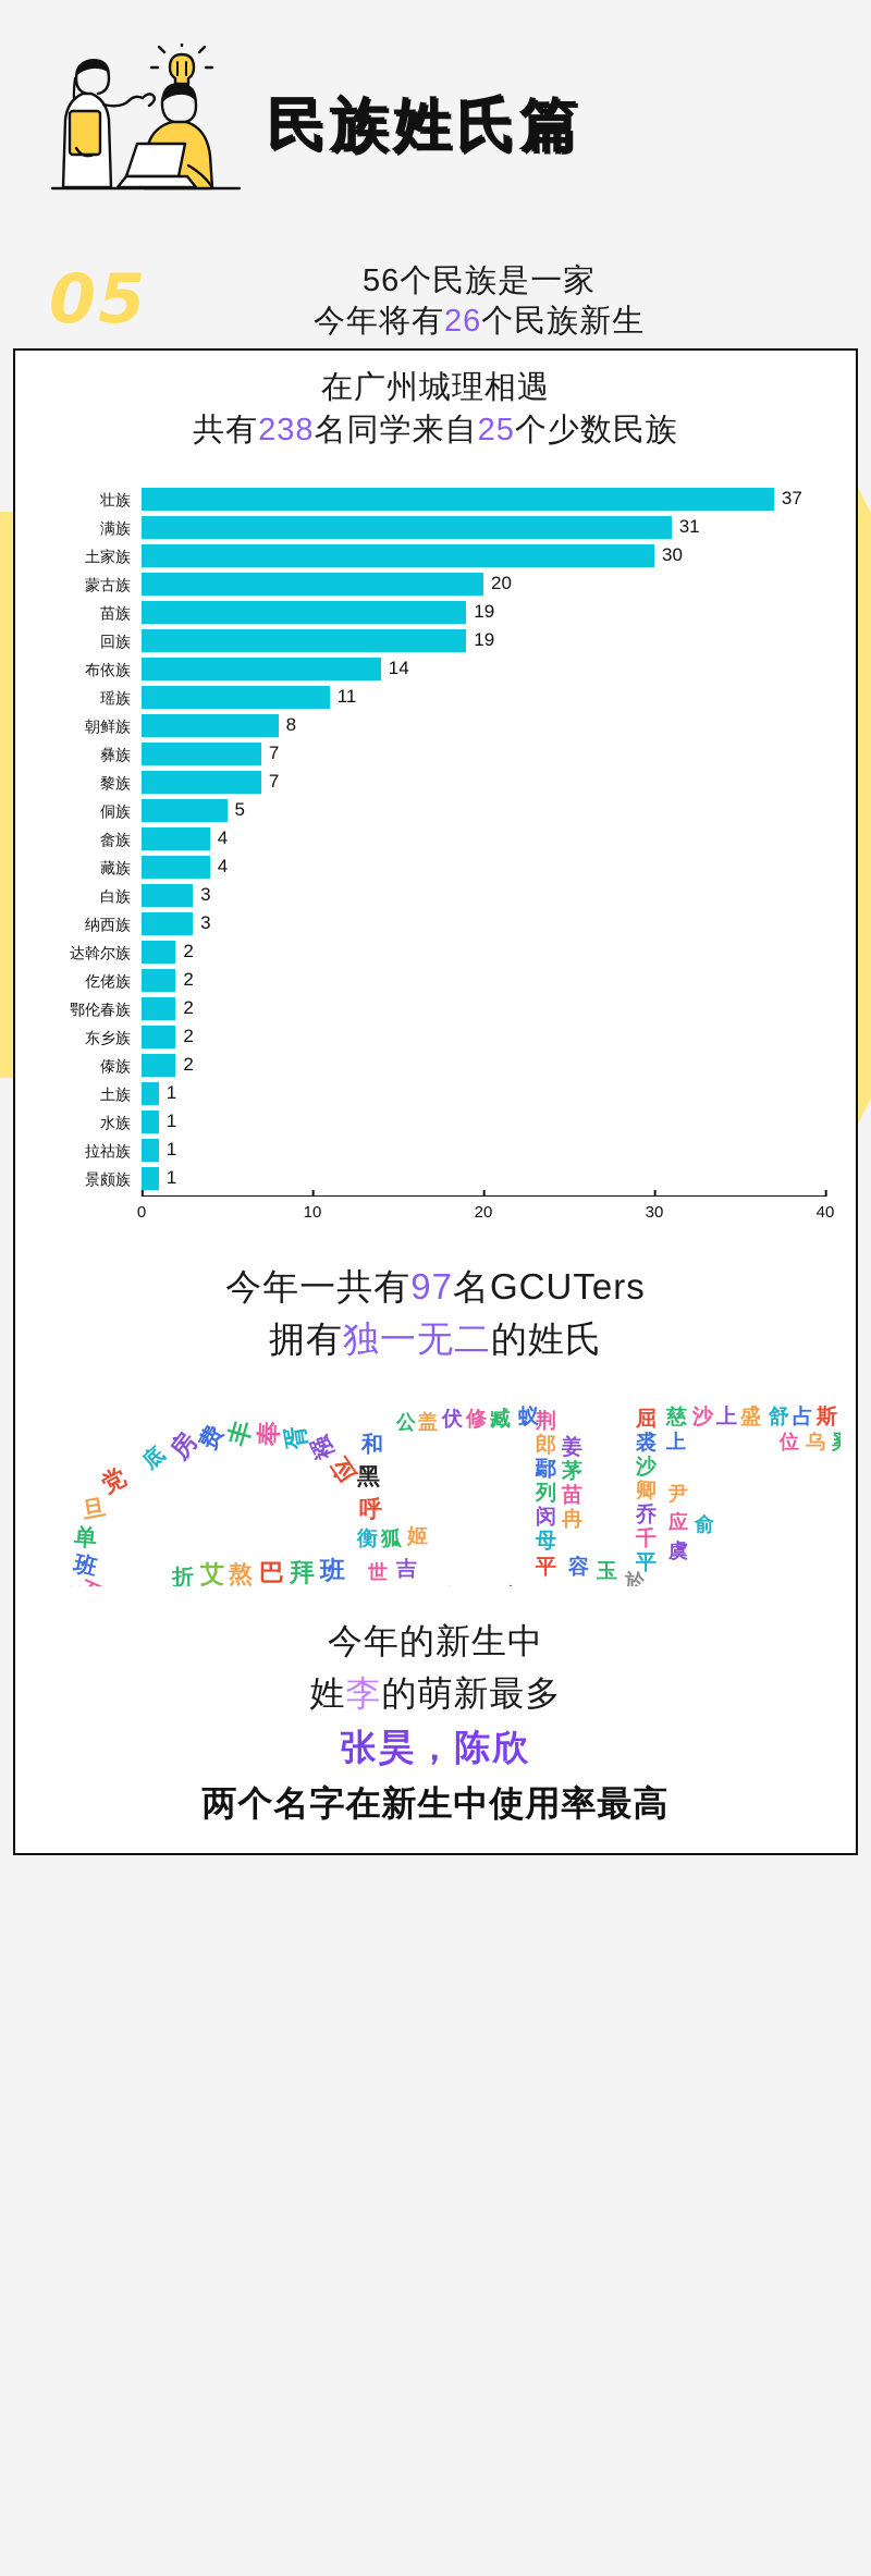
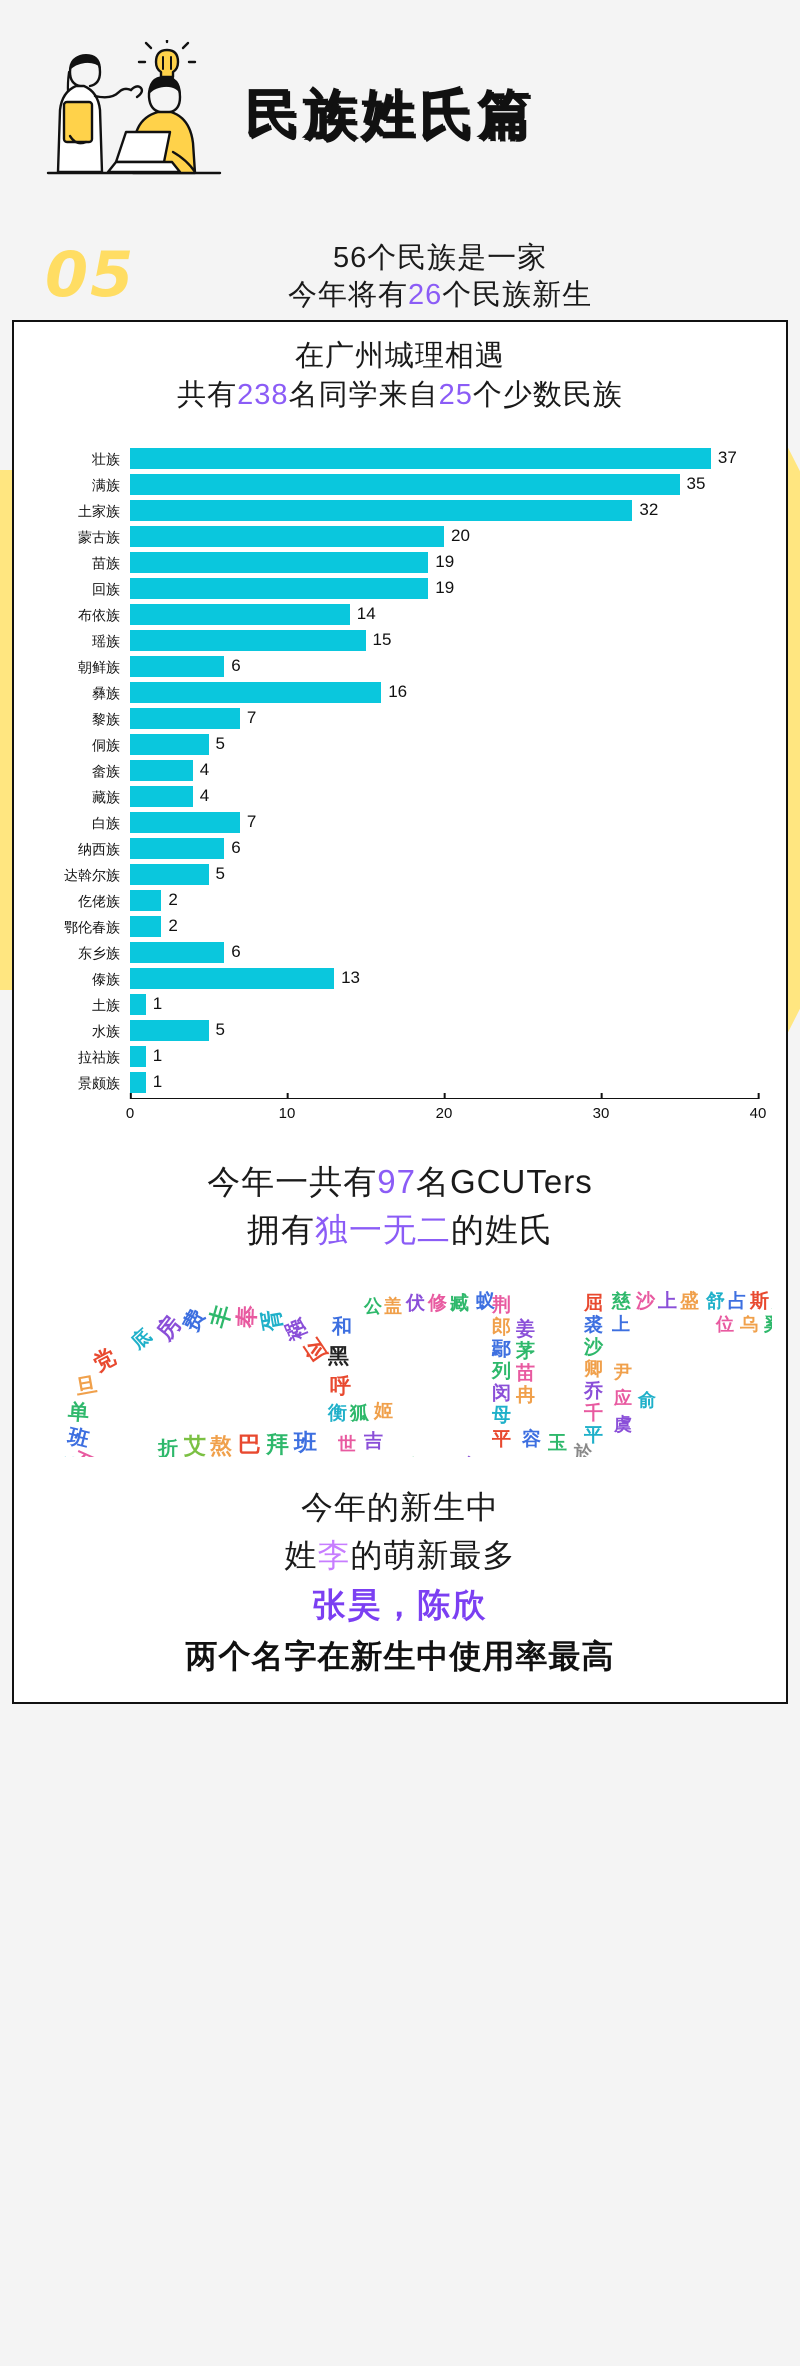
满族: 31 -> 35
土家族: 30 -> 32
瑶族: 11 -> 15
朝鲜族: 8 -> 6
彝族: 7 -> 16
白族: 3 -> 7
纳西族: 3 -> 6
达斡尔族: 2 -> 5
东乡族: 2 -> 6
傣族: 2 -> 13
水族: 1 -> 5
